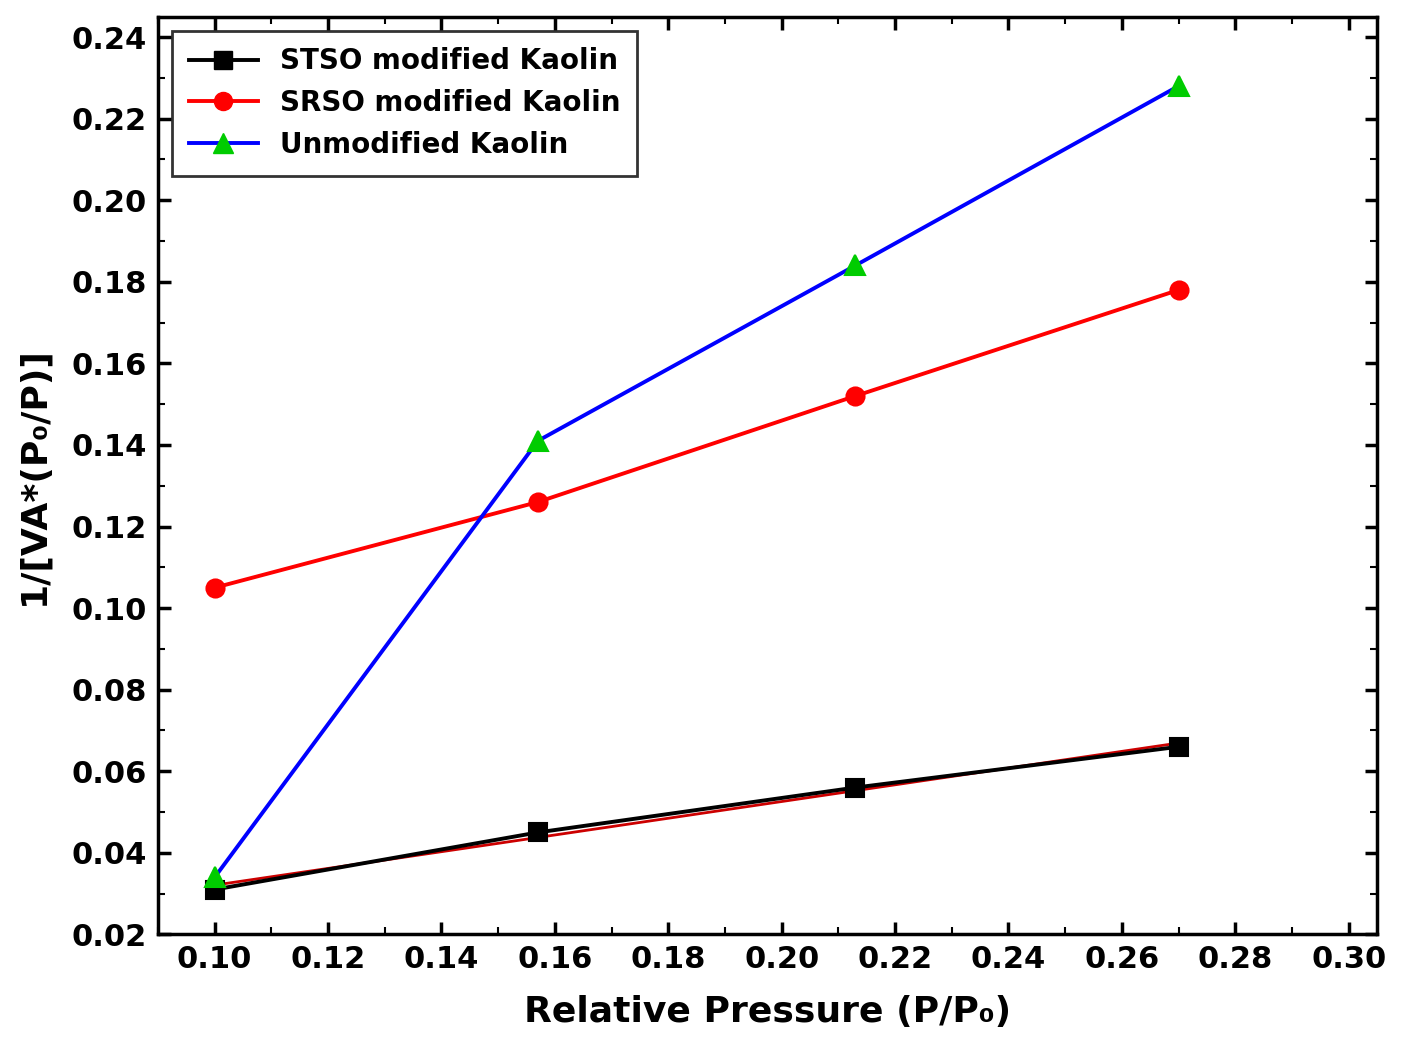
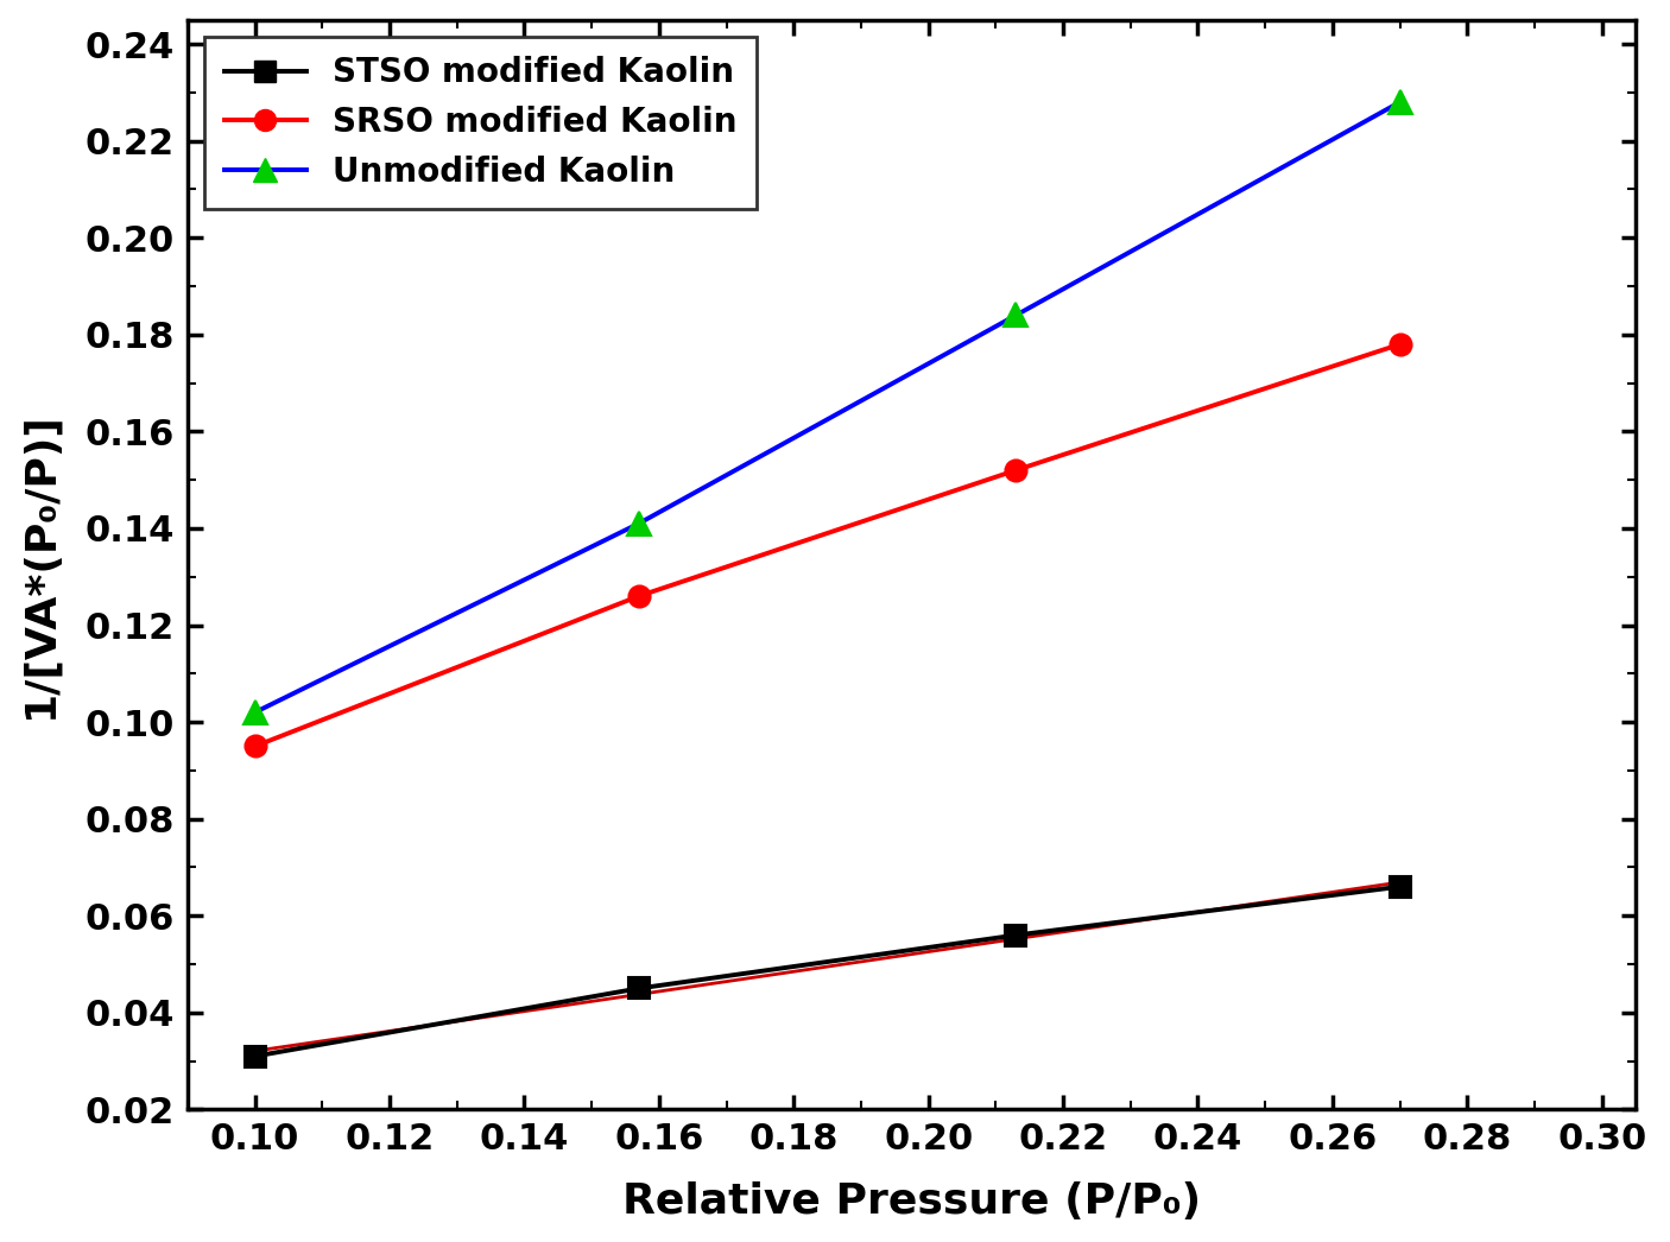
SRSO modified Kaolin/0.10: 0.105 -> 0.095
Unmodified Kaolin/0.10: 0.034 -> 0.102
